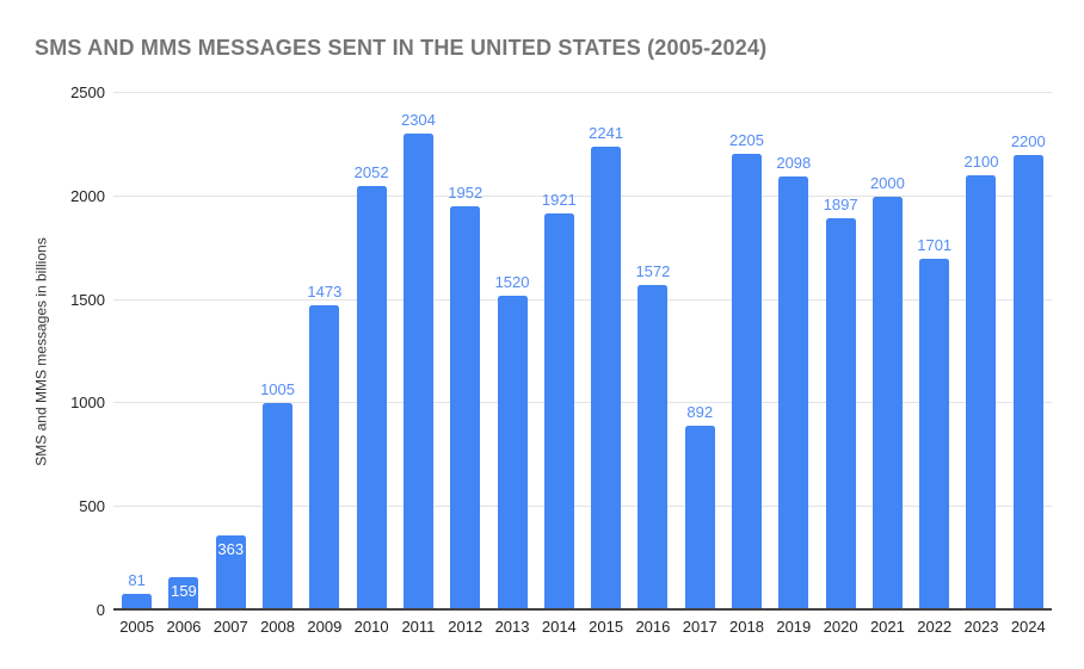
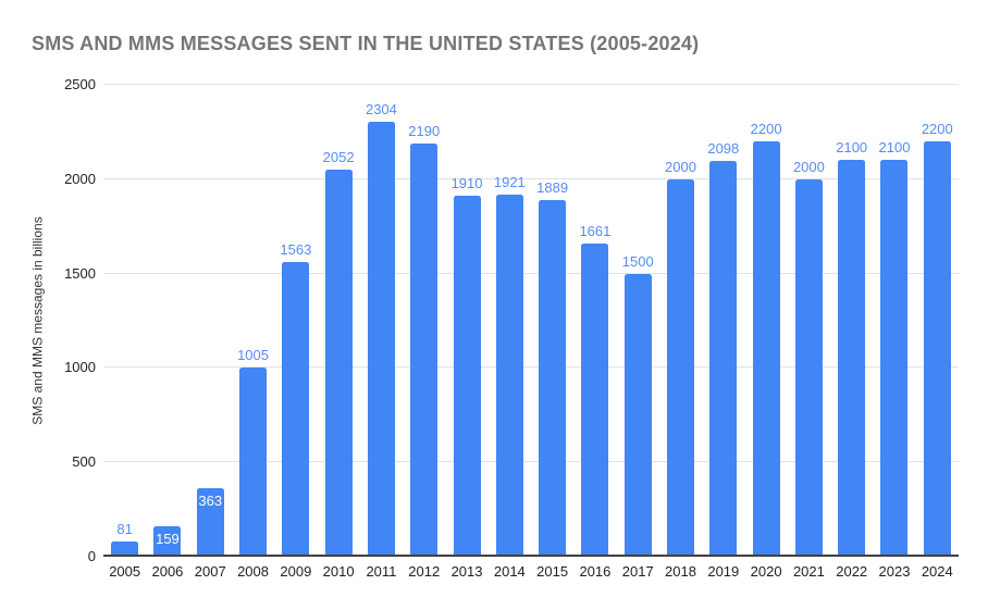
2009: 1473 -> 1563
2012: 1952 -> 2190
2013: 1520 -> 1910
2015: 2241 -> 1889
2016: 1572 -> 1661
2017: 892 -> 1500
2018: 2205 -> 2000
2020: 1897 -> 2200
2022: 1701 -> 2100
